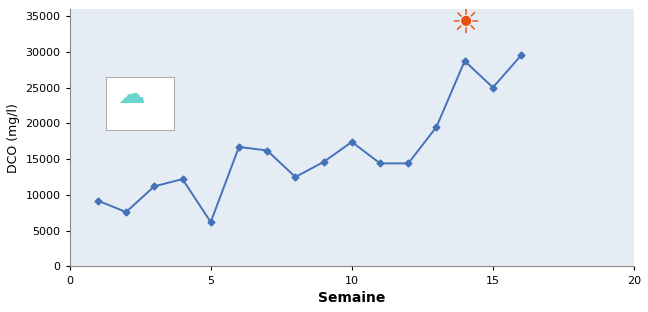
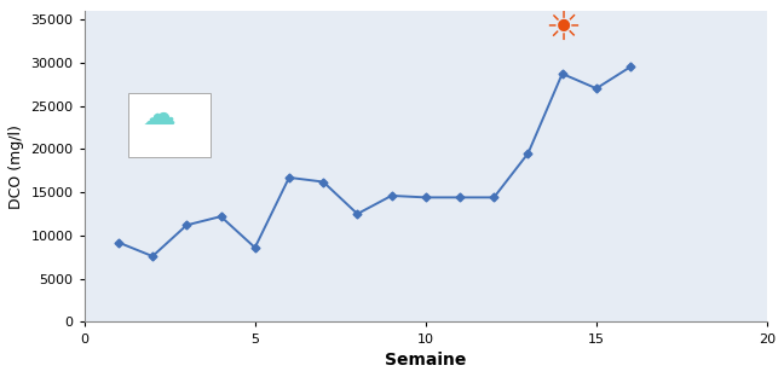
5: 6200 -> 8600
10: 17400 -> 14400
15: 25000 -> 27000
